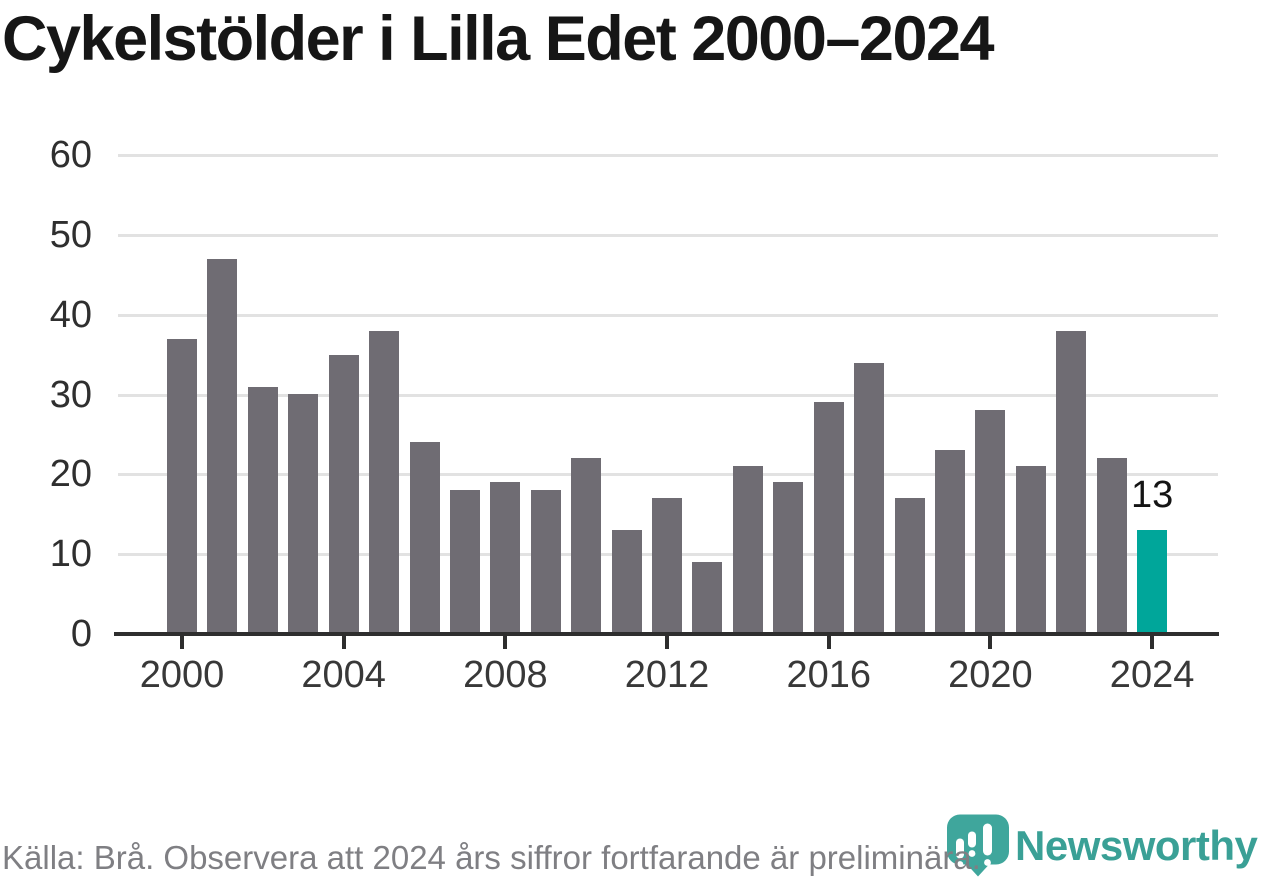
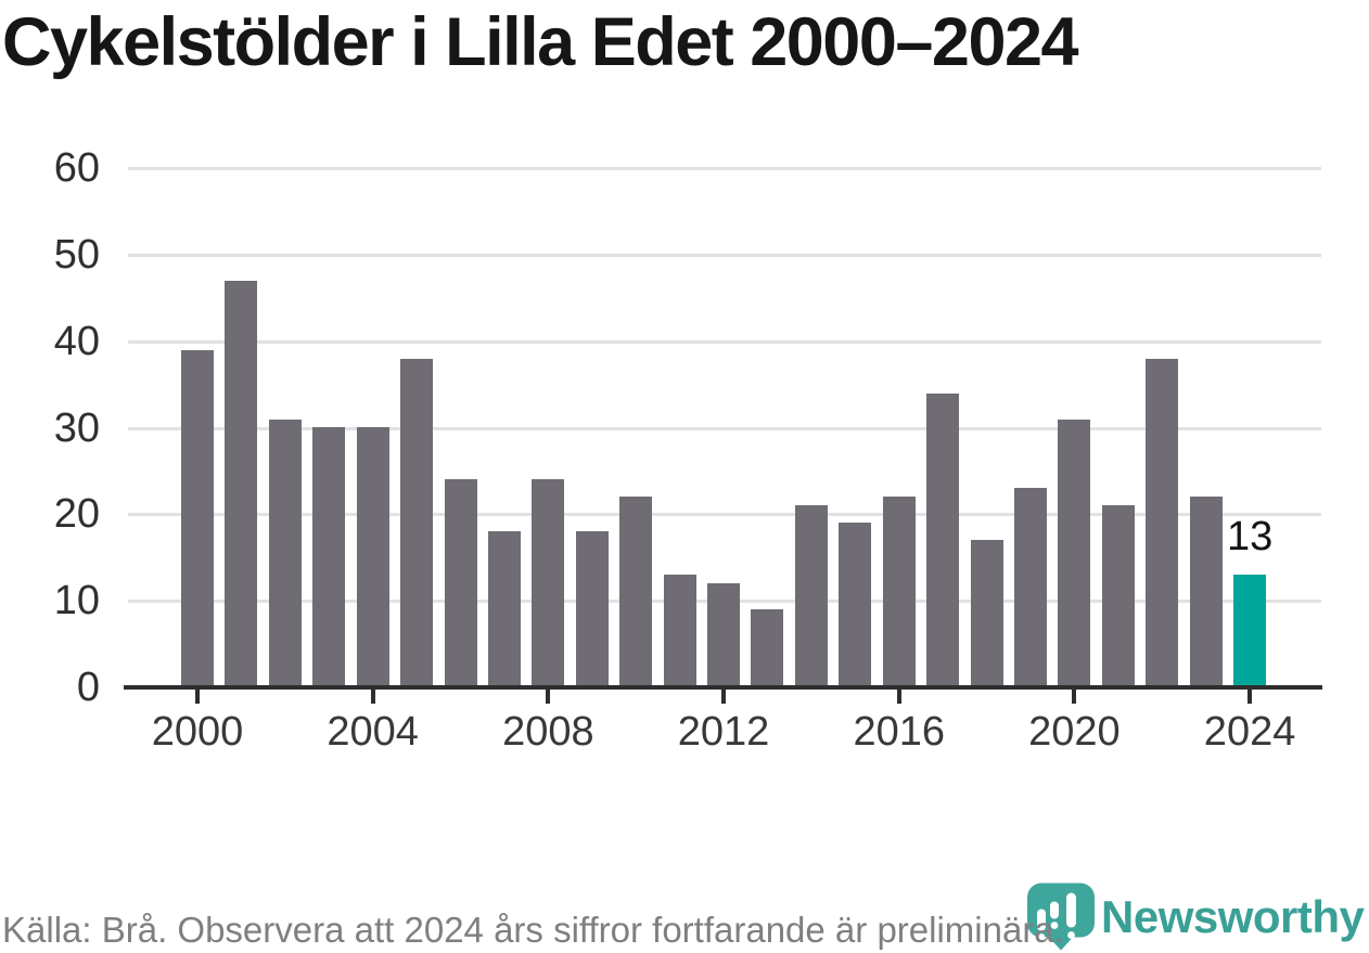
2000: 37 -> 39
2004: 35 -> 30
2008: 19 -> 24
2012: 17 -> 12
2016: 29 -> 22
2020: 28 -> 31
